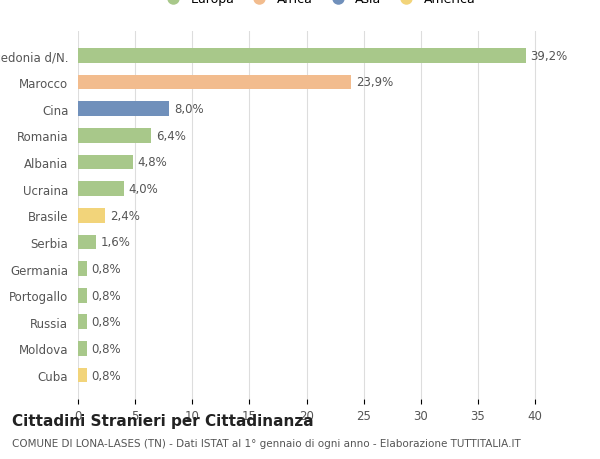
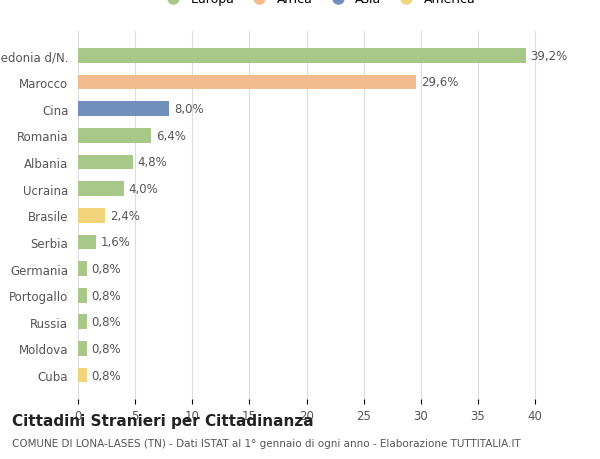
Marocco: 23,9% -> 29,6%
